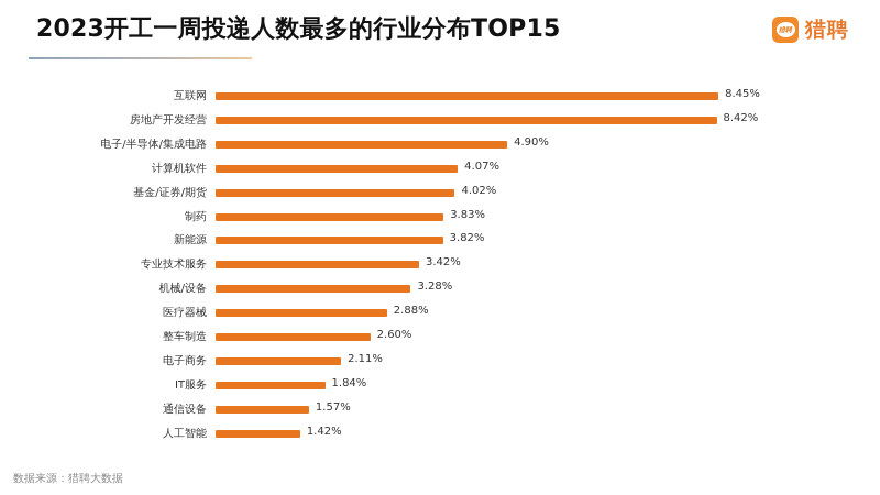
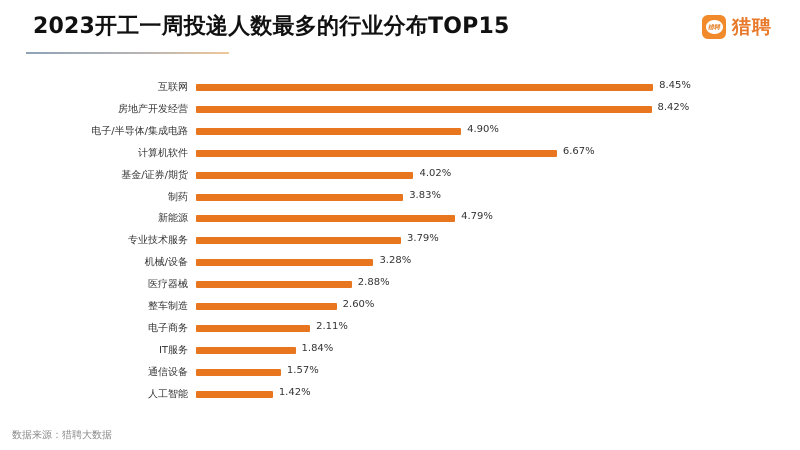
计算机软件: 4.07% -> 6.67%
新能源: 3.82% -> 4.79%
专业技术服务: 3.42% -> 3.79%
